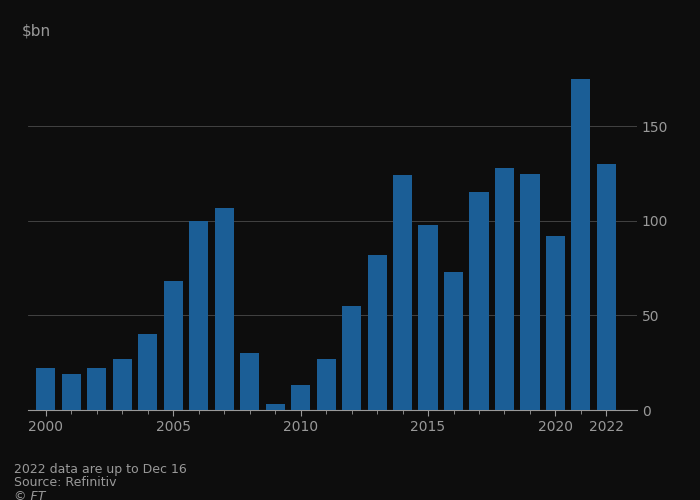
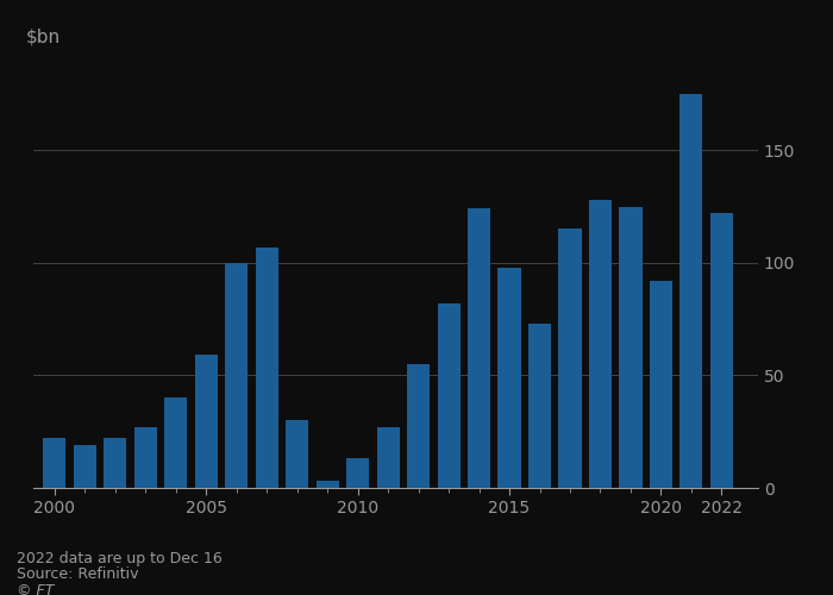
2005: 68 -> 59
2022: 130 -> 122
